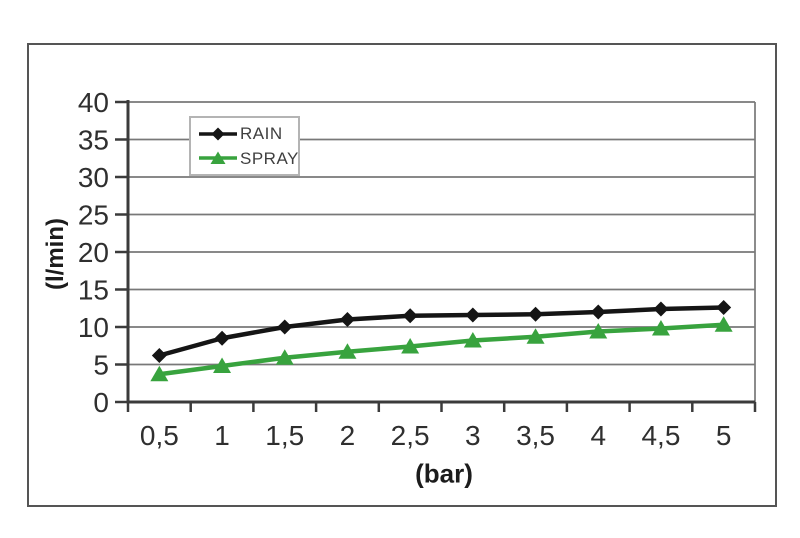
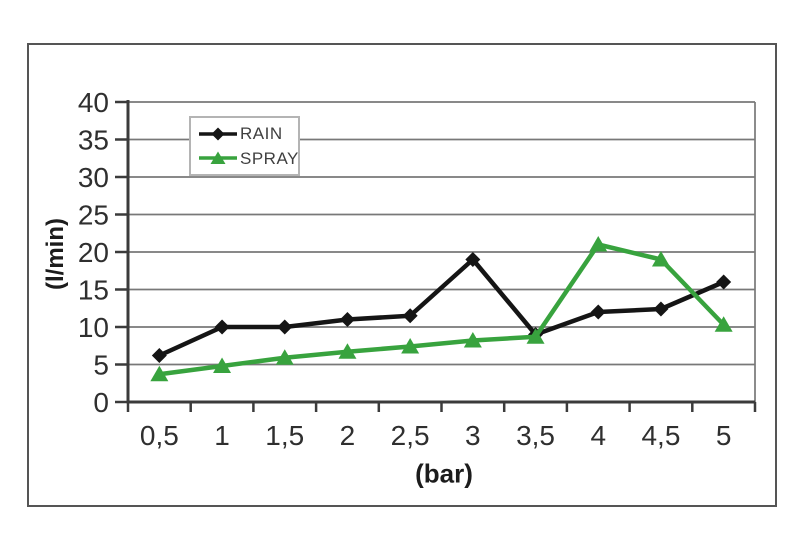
RAIN/1: 8 -> 10
RAIN/3: 12 -> 19
RAIN/3,5: 12 -> 9
SPRAY/4: 9 -> 21
SPRAY/4,5: 10 -> 19
RAIN/5: 13 -> 16
